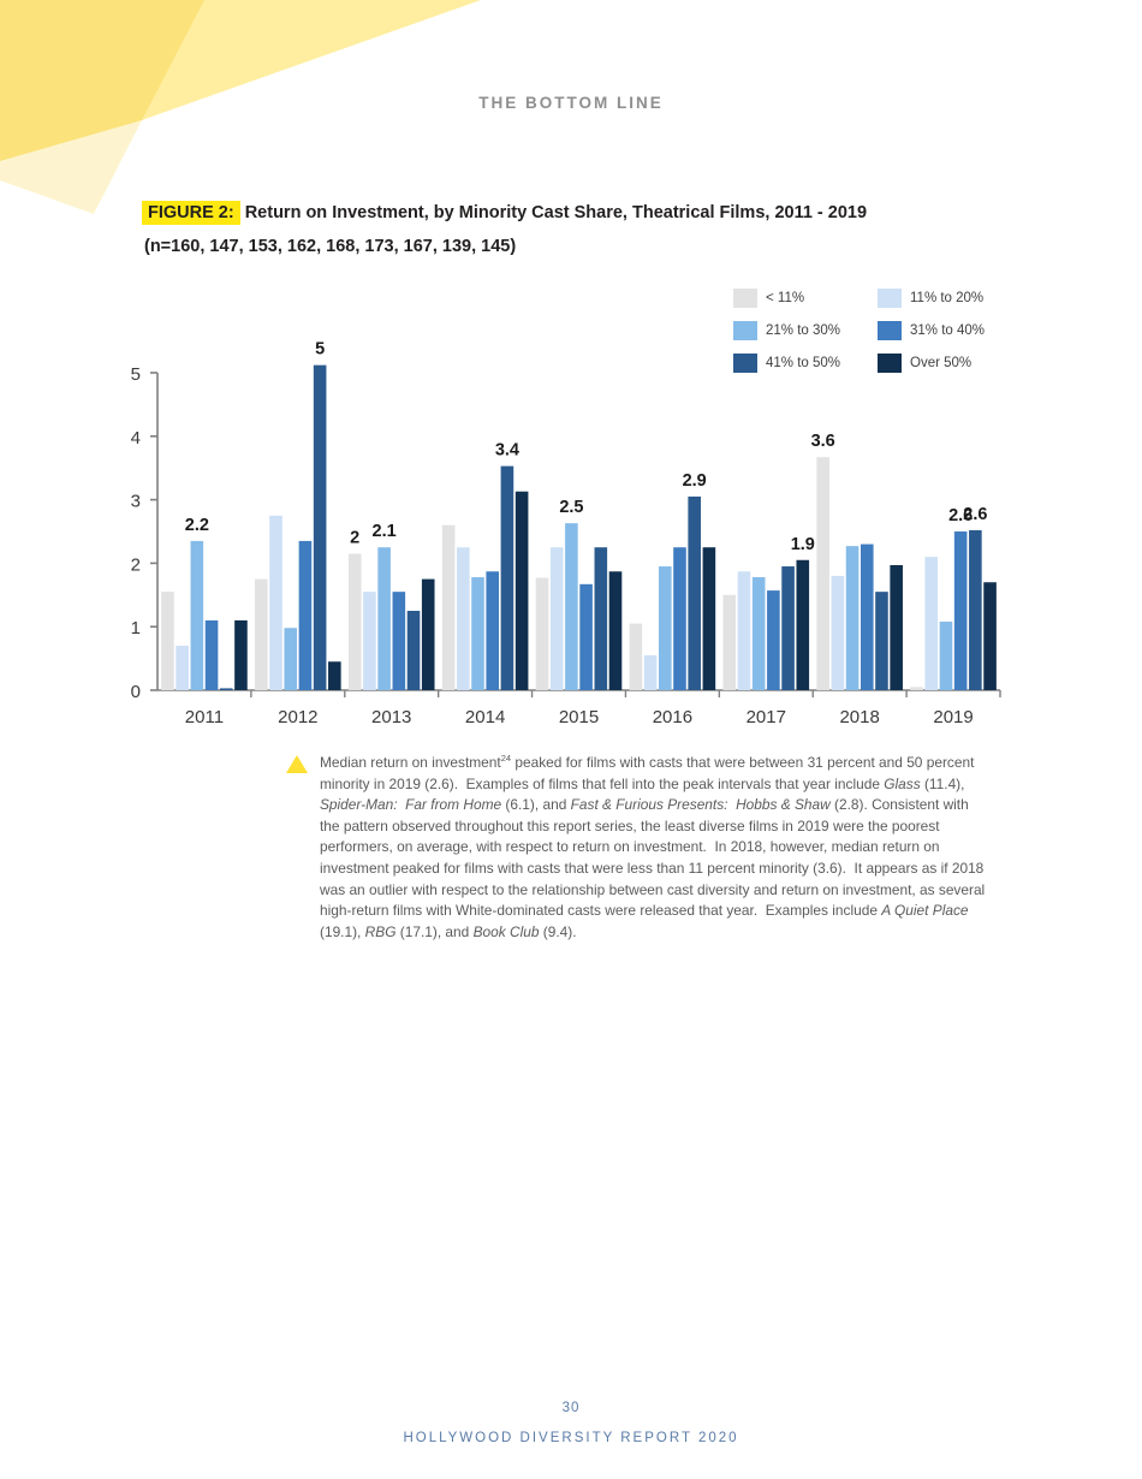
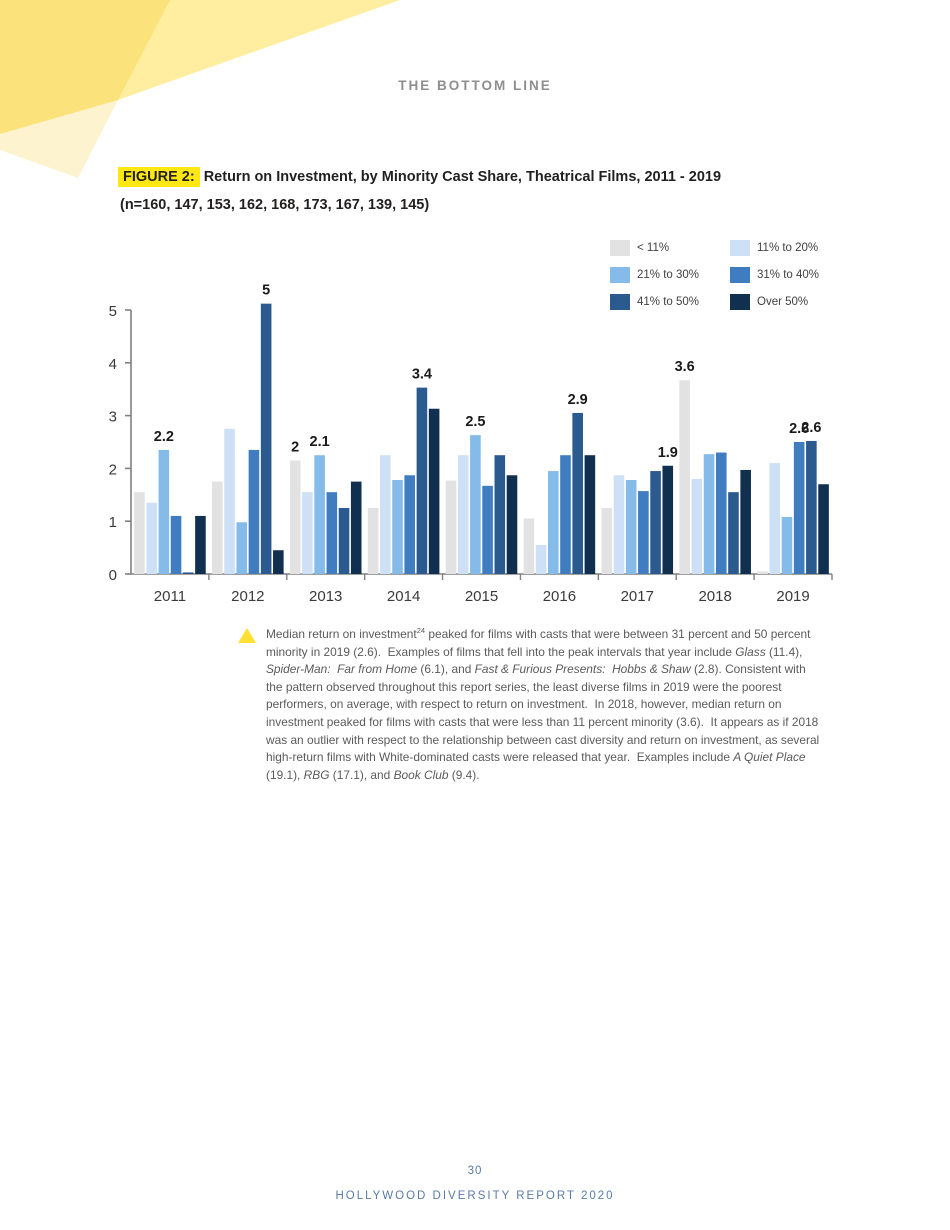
11% to 20%/2011: 0.7 -> 1.4
< 11%/2014: 2.6 -> 1.2
< 11%/2017: 1.5 -> 1.2
